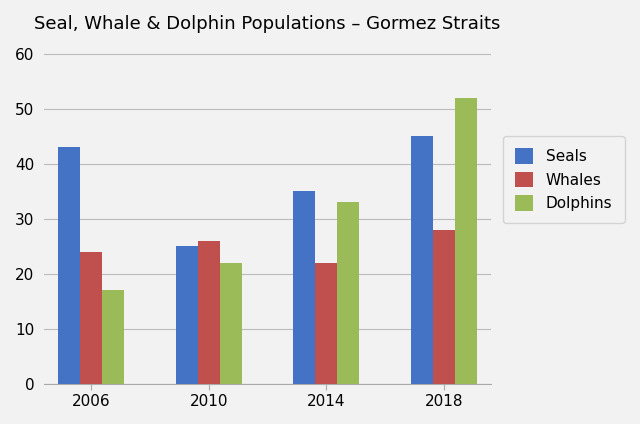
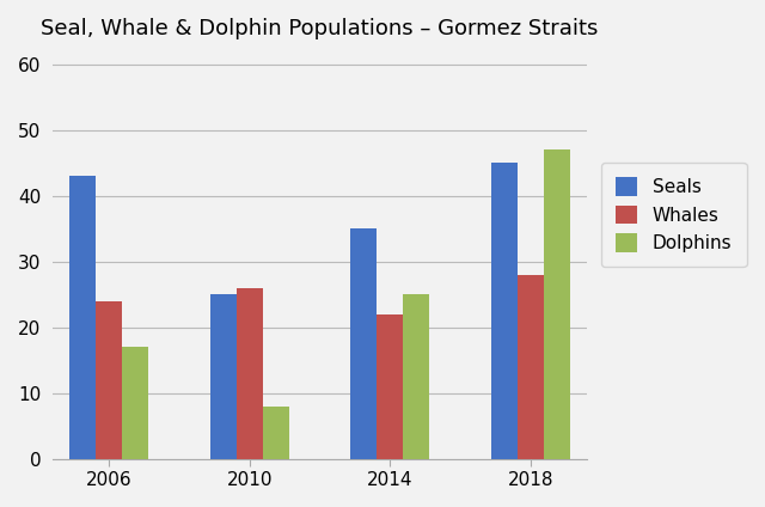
Dolphins/2010: 22 -> 8
Dolphins/2014: 33 -> 25
Dolphins/2018: 52 -> 47
